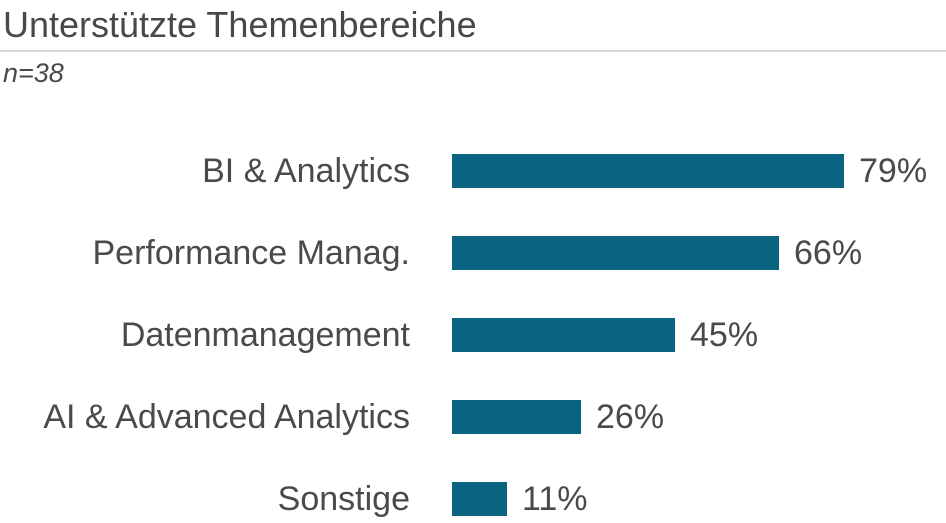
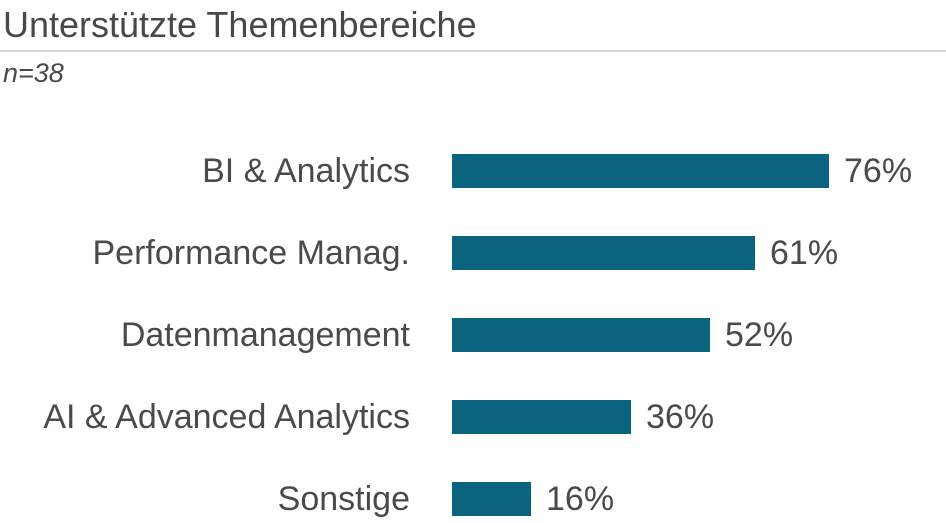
BI & Analytics: 79% -> 76%
Performance Manag.: 66% -> 61%
Datenmanagement: 45% -> 52%
AI & Advanced Analytics: 26% -> 36%
Sonstige: 11% -> 16%
